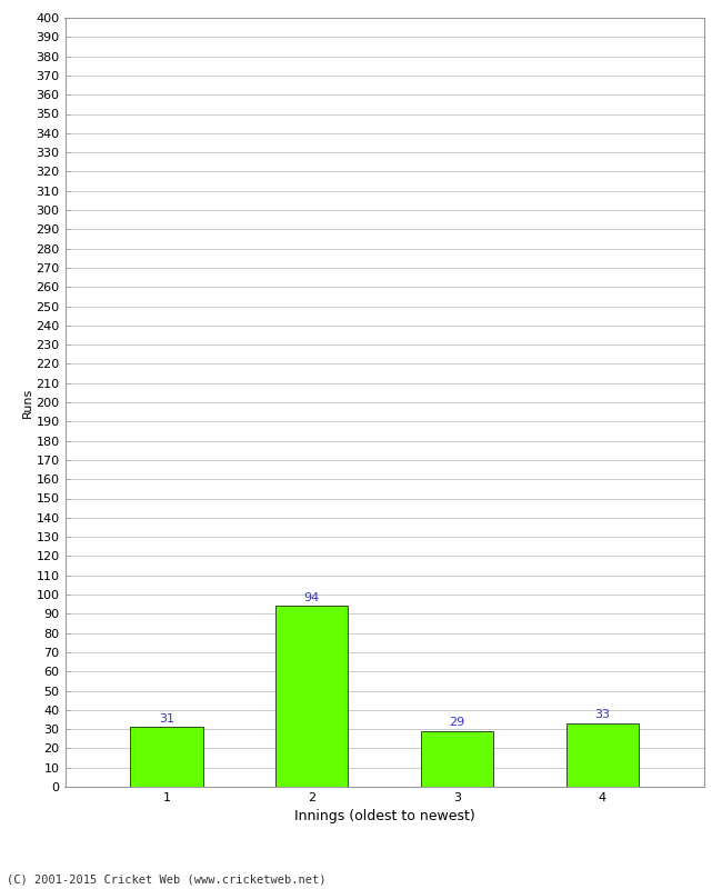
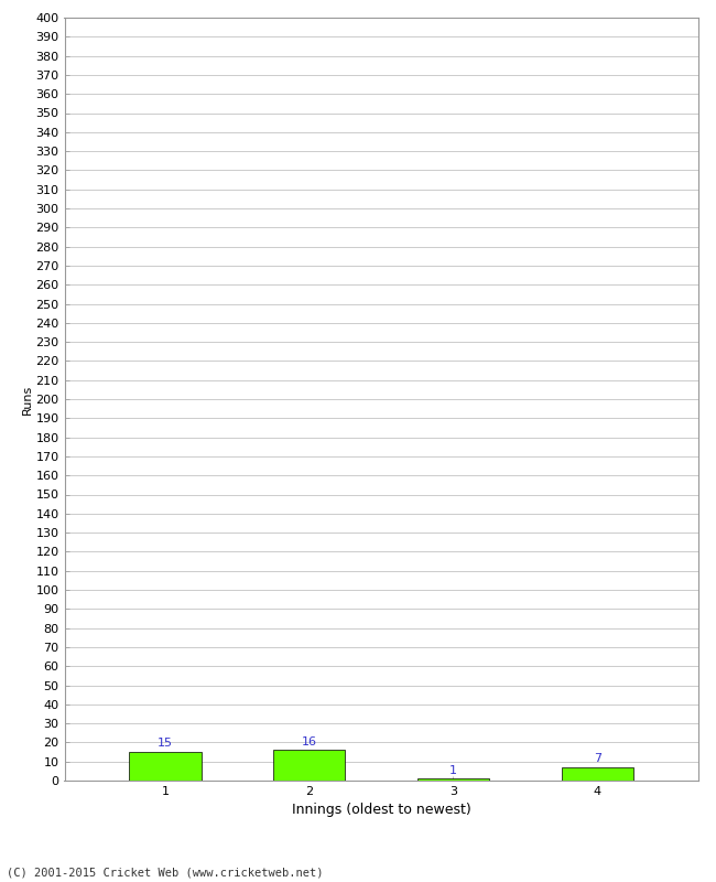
1: 31 -> 15
2: 94 -> 16
3: 29 -> 1
4: 33 -> 7
